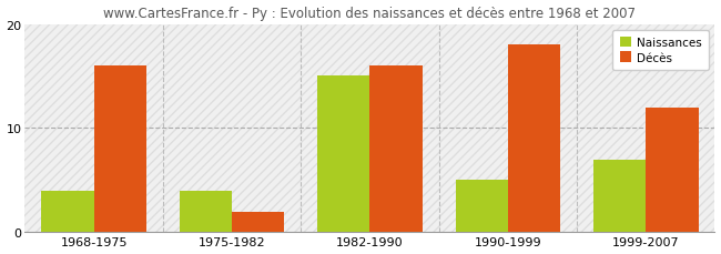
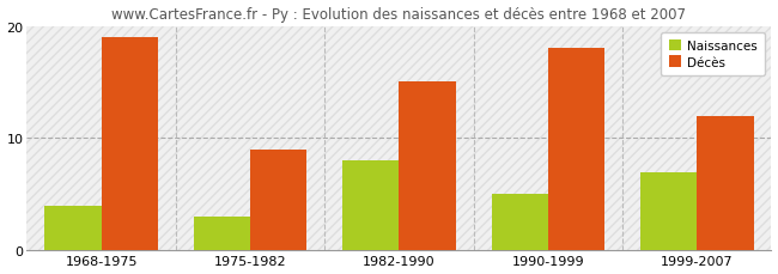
Décès/1968-1975: 16 -> 19
Naissances/1975-1982: 4 -> 3
Décès/1975-1982: 2 -> 9
Naissances/1982-1990: 15 -> 8
Décès/1982-1990: 16 -> 15
